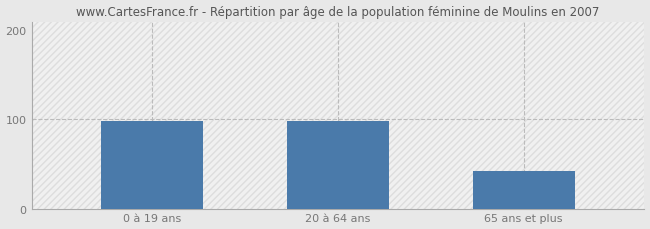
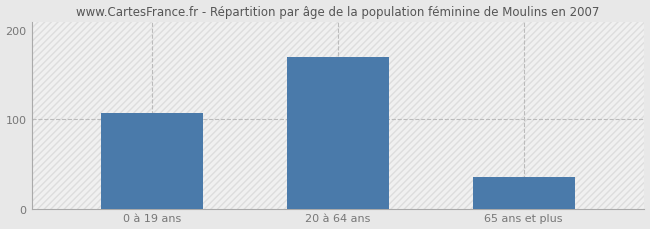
0 à 19 ans: 98 -> 107
20 à 64 ans: 98 -> 170
65 ans et plus: 42 -> 35
